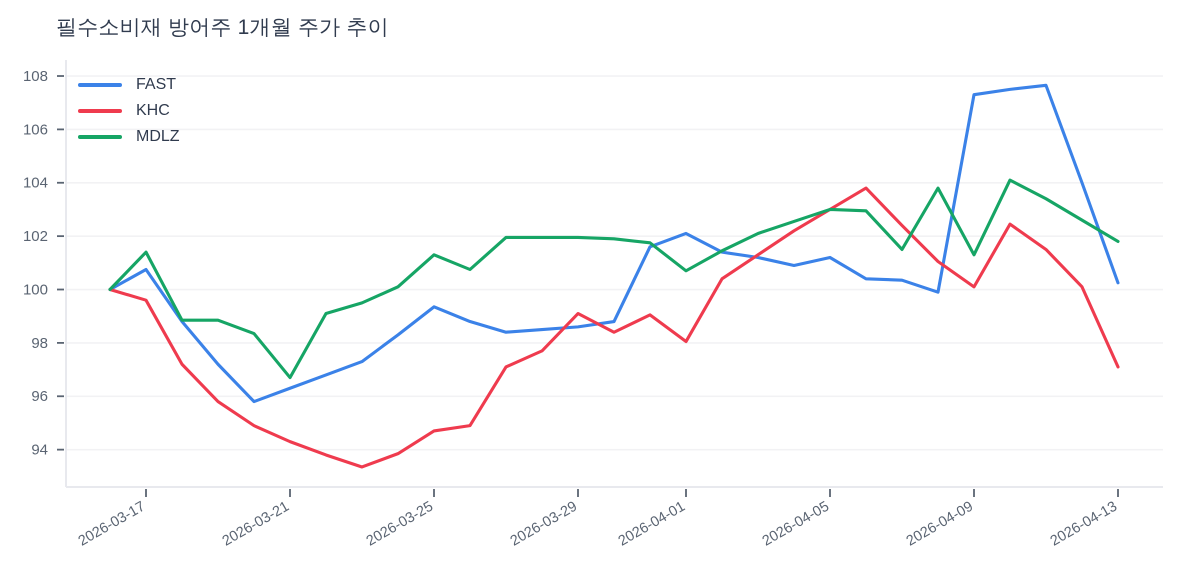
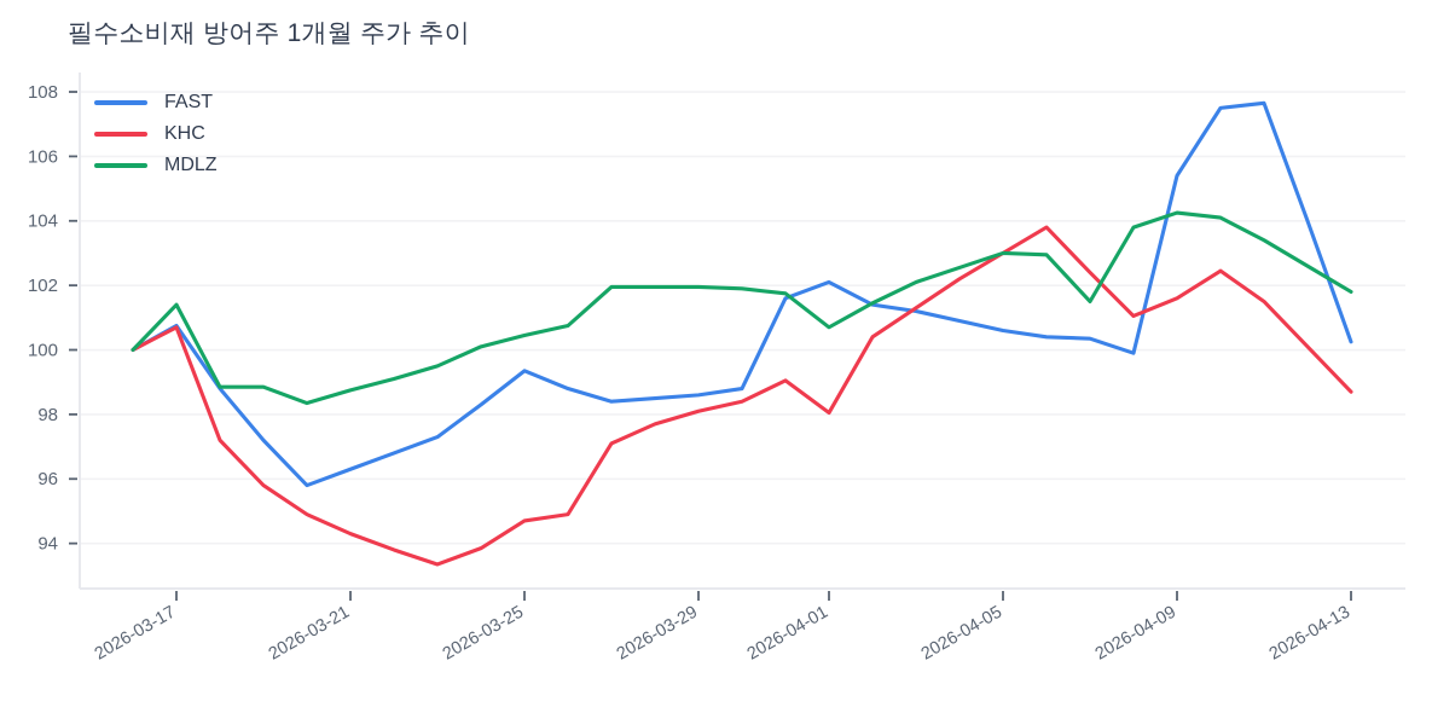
KHC/2026-03-17: 99.6 -> 100.7
MDLZ/2026-03-21: 96.7 -> 98.8
MDLZ/2026-03-25: 101.3 -> 100.5
KHC/2026-03-29: 99.1 -> 98.1
FAST/2026-04-05: 101.2 -> 100.6
FAST/2026-04-09: 107.3 -> 105.4
KHC/2026-04-09: 100.1 -> 101.6
MDLZ/2026-04-09: 101.3 -> 104.2
KHC/2026-04-13: 97.1 -> 98.7
